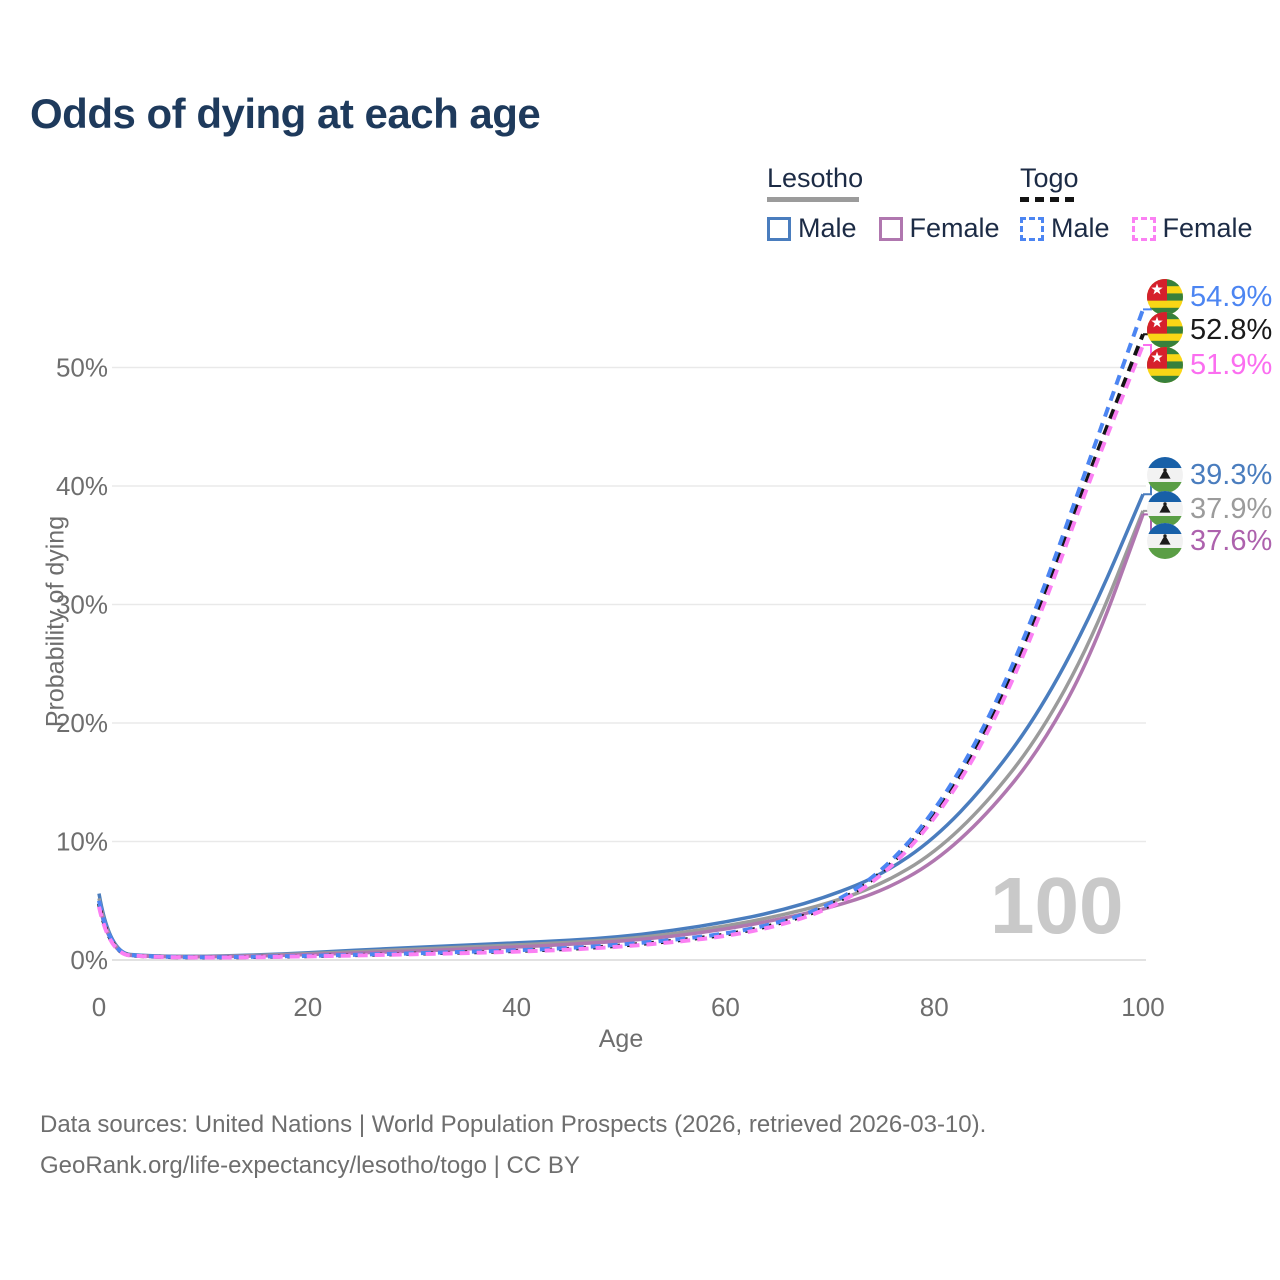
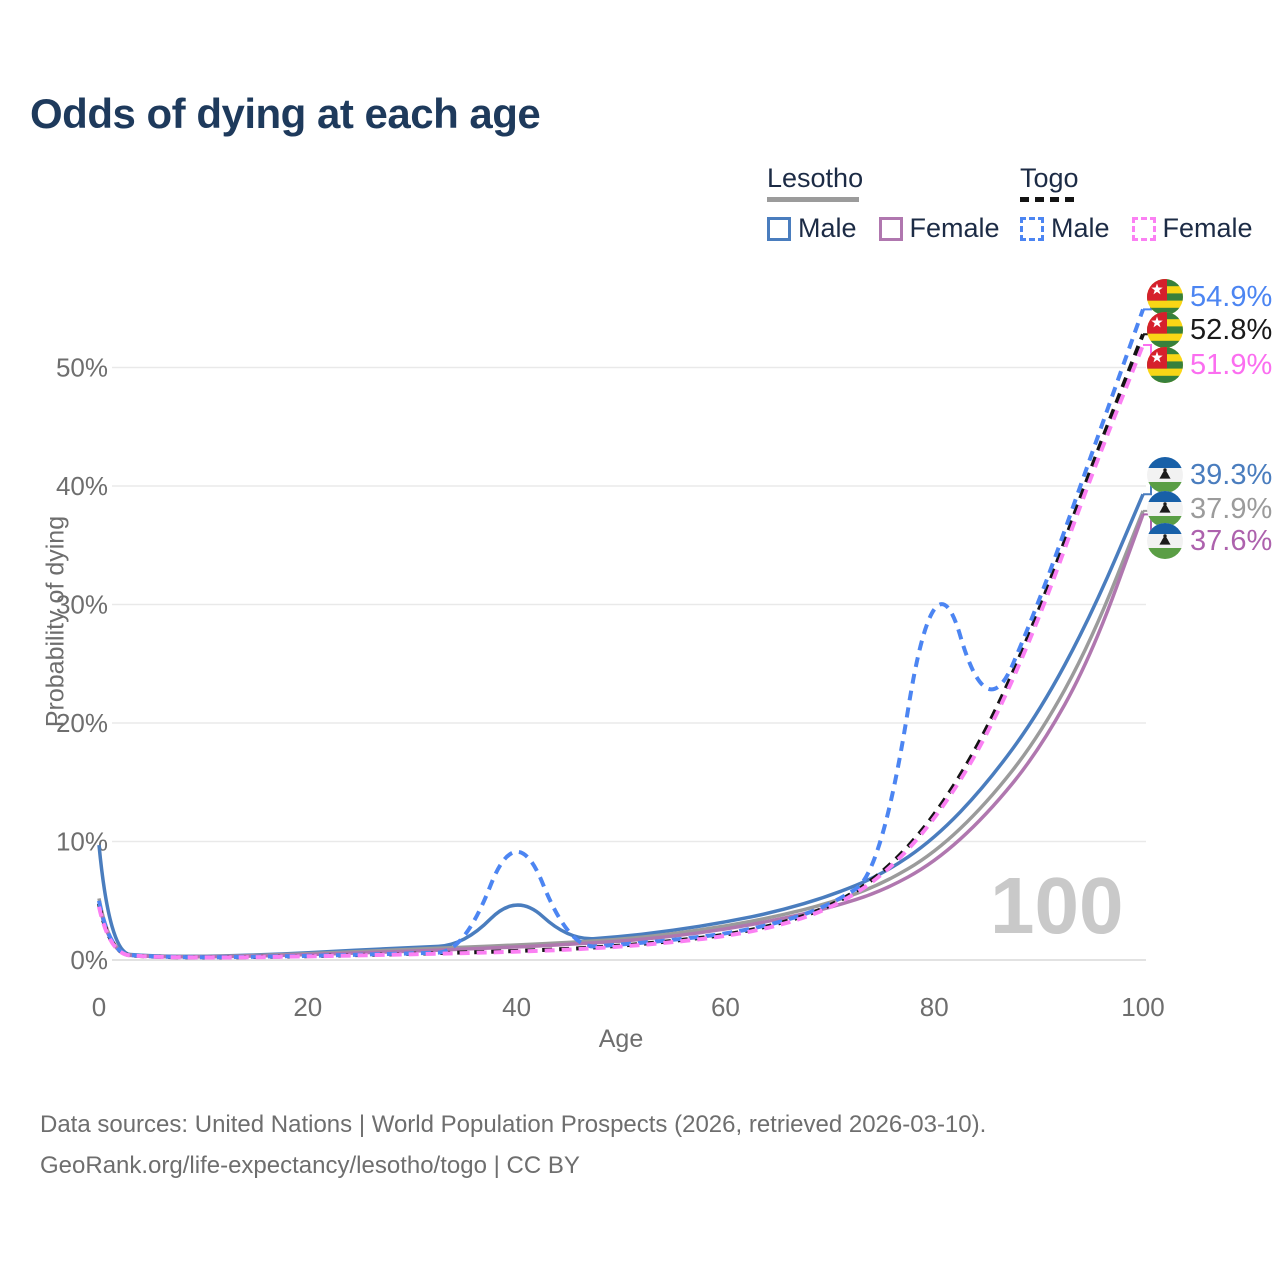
Lesotho Male/0: 5.6% -> 9.7%
Lesotho Male/40: 1.4% -> 5.7%
Togo Male/40: 0.8% -> 11.9%
Togo Male/80: 12.4% -> 34.9%
